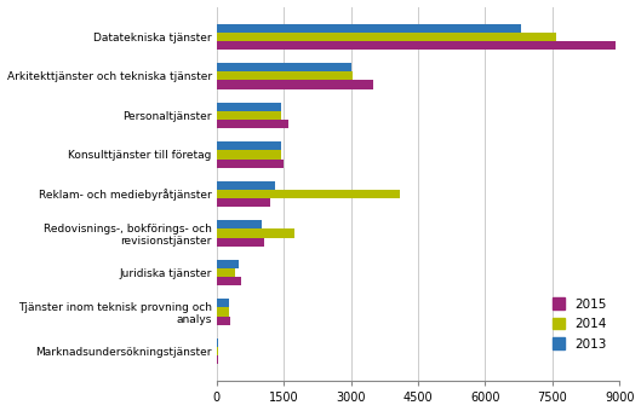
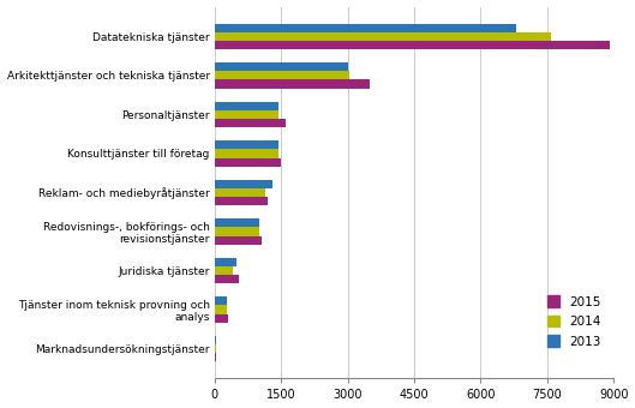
2014/Reklam- och mediebyråtjänster: 4100 -> 1150
2014/Redovisnings-, bokförings- och revisionstjänster: 1750 -> 1000
